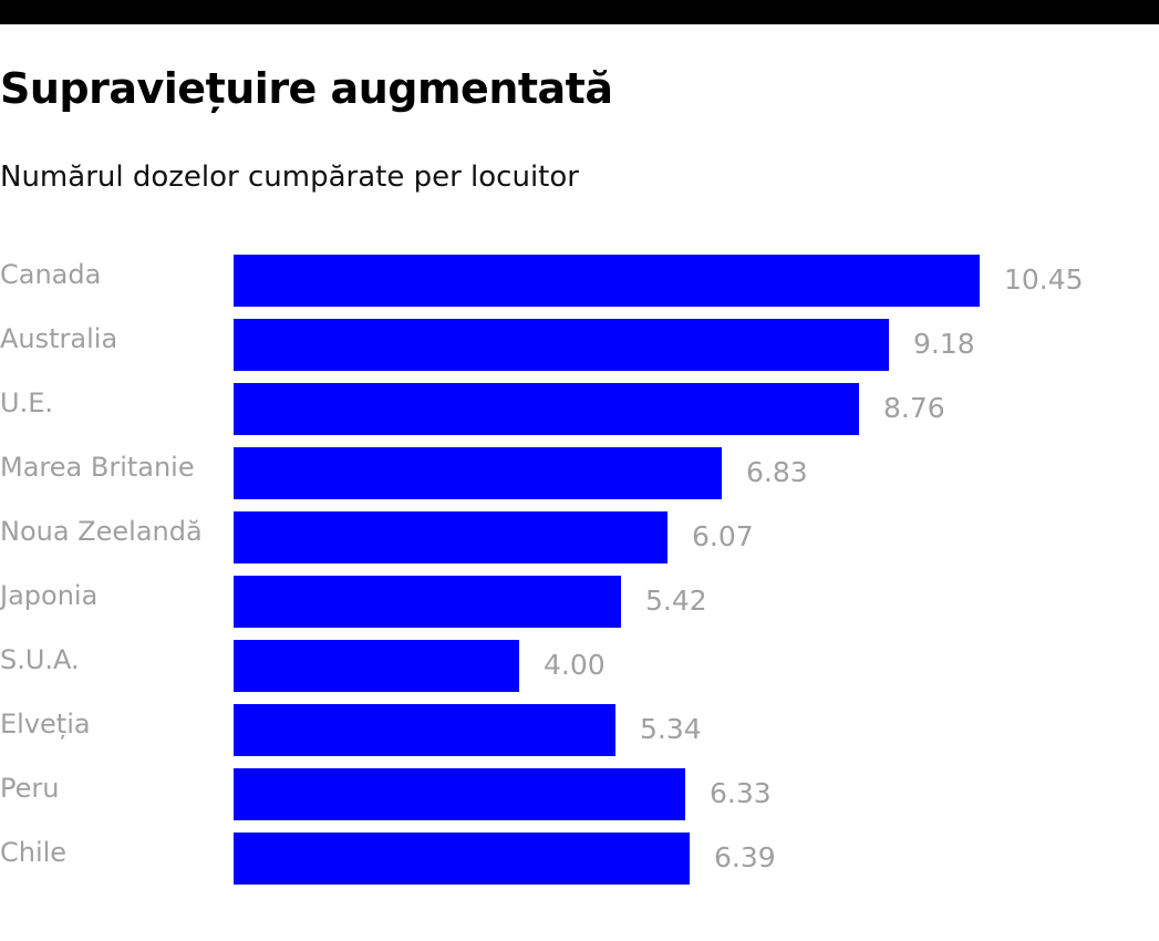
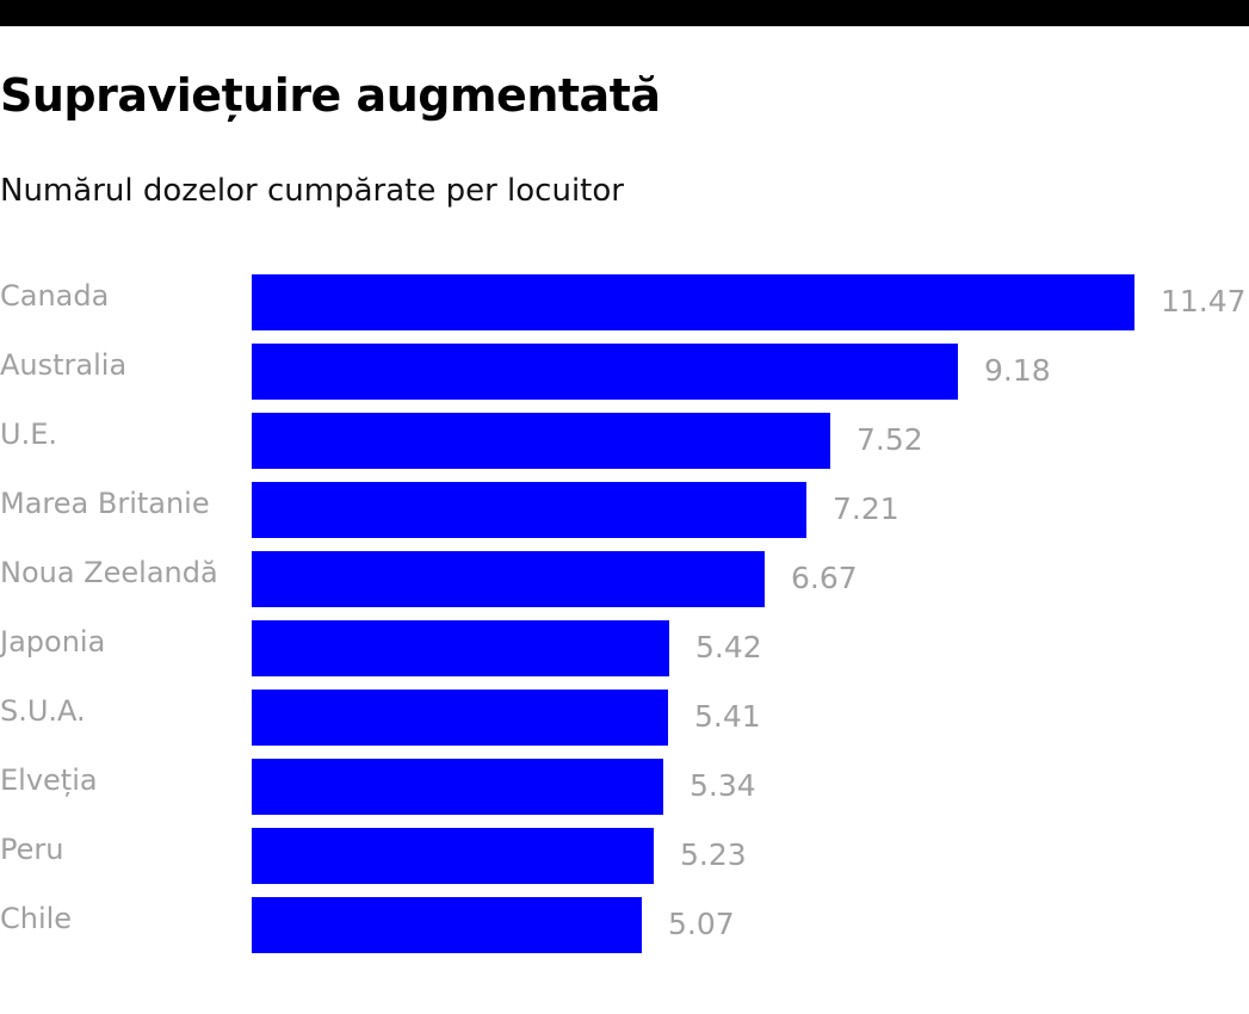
Canada: 10.45 -> 11.47
U.E.: 8.76 -> 7.52
Marea Britanie: 6.83 -> 7.21
Noua Zeelandă: 6.07 -> 6.67
S.U.A.: 4.00 -> 5.41
Peru: 6.33 -> 5.23
Chile: 6.39 -> 5.07
